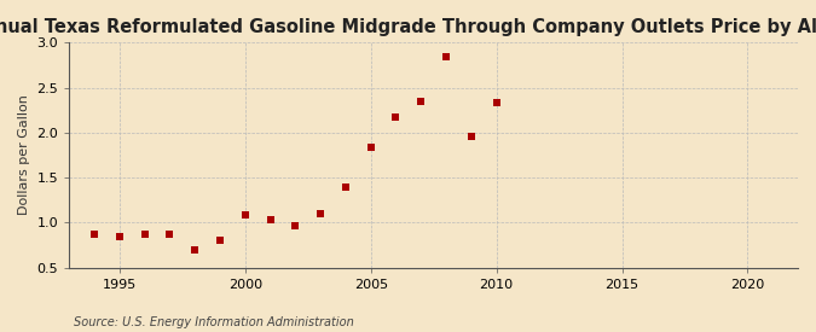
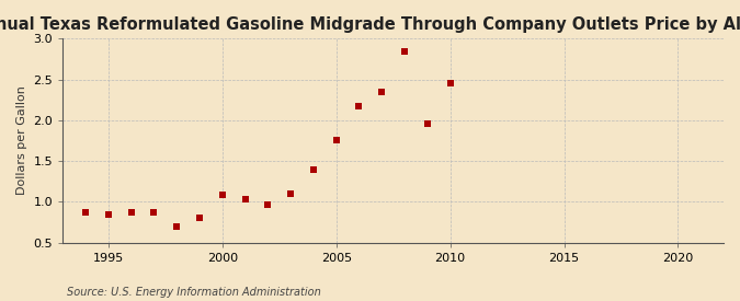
2005: 1.84 -> 1.76
2010: 2.33 -> 2.46
